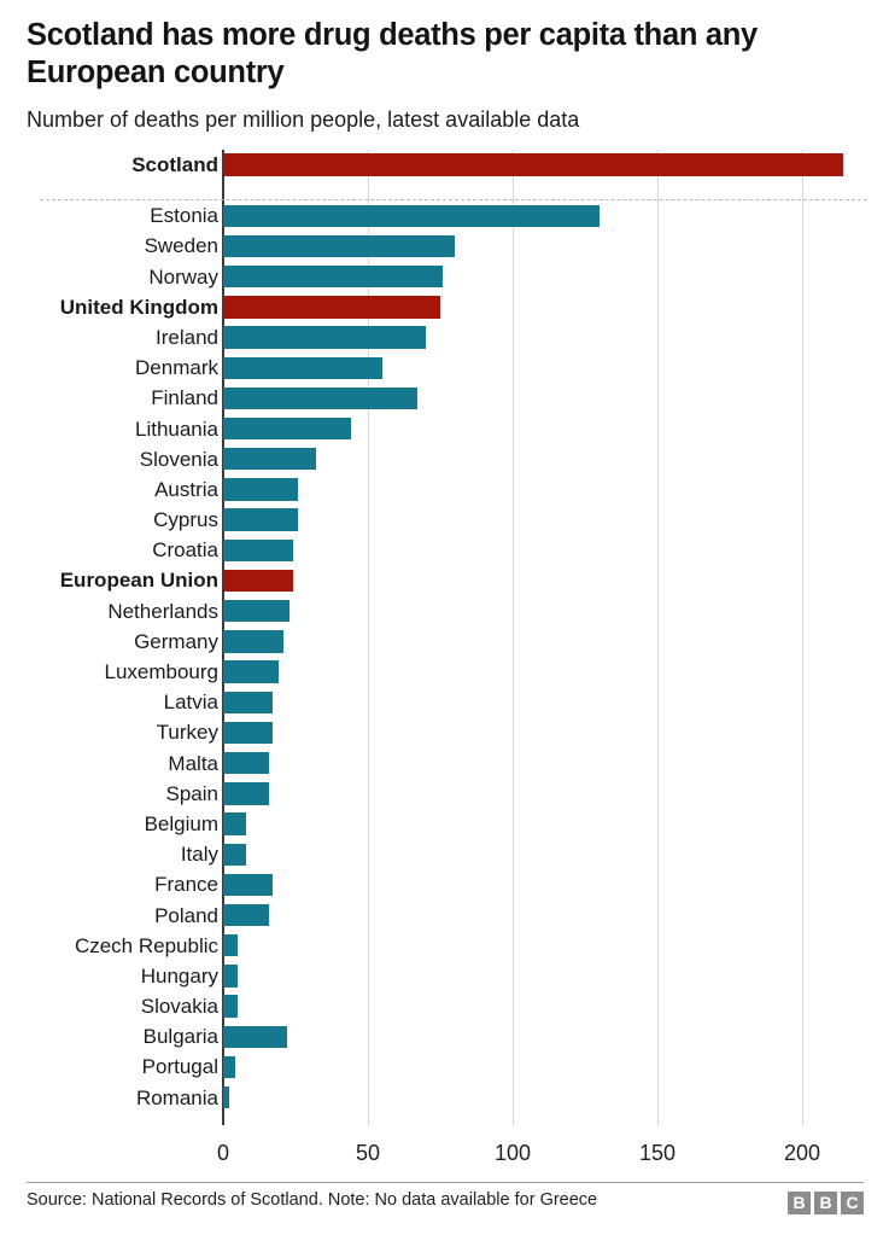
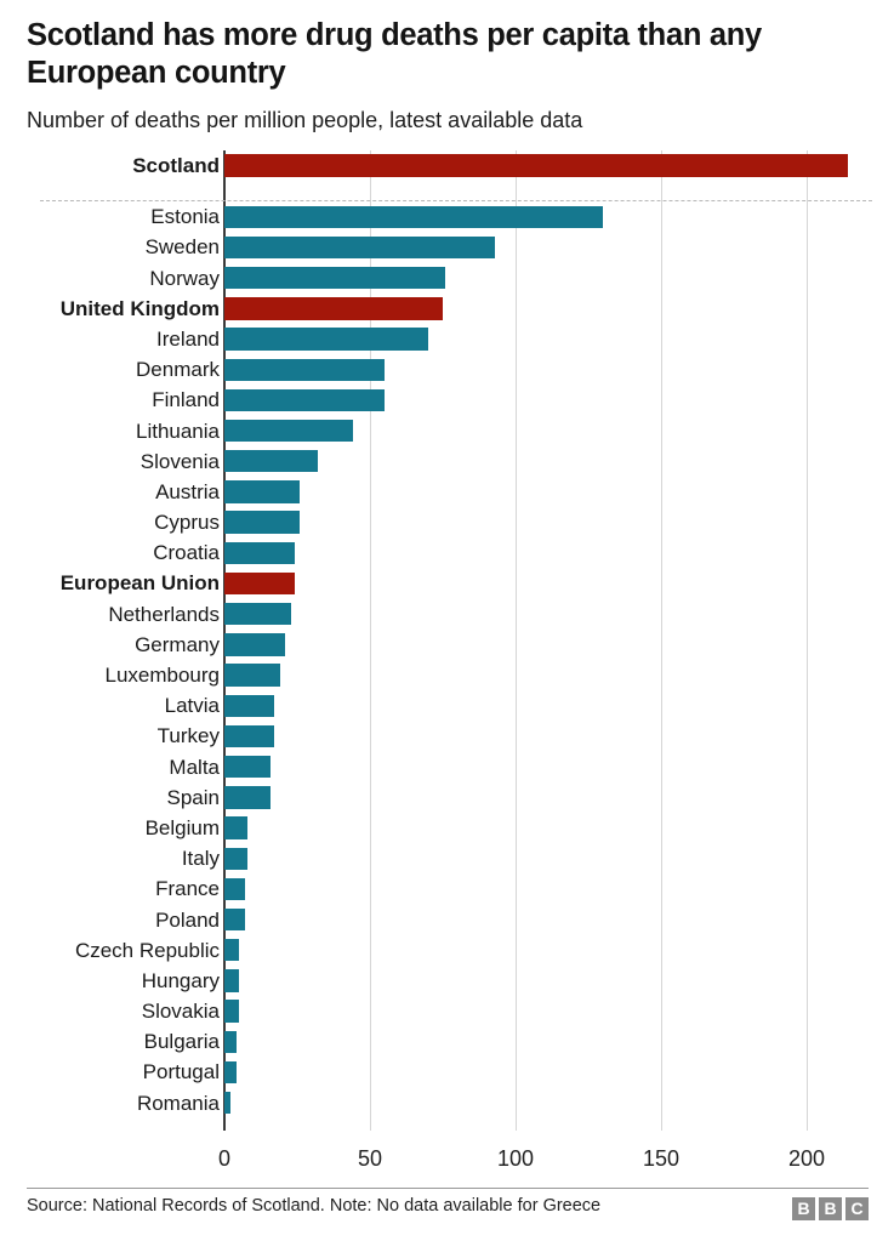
Sweden: 80 -> 93
Finland: 67 -> 55
France: 17 -> 7
Poland: 16 -> 7
Bulgaria: 22 -> 4
